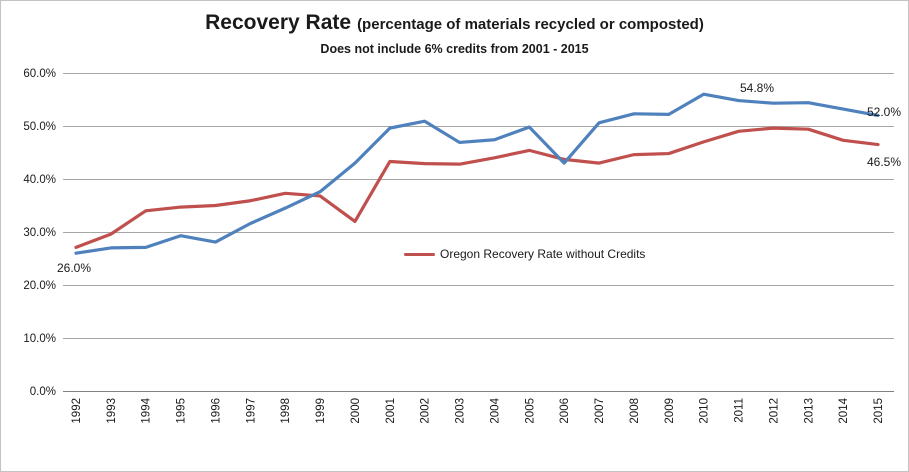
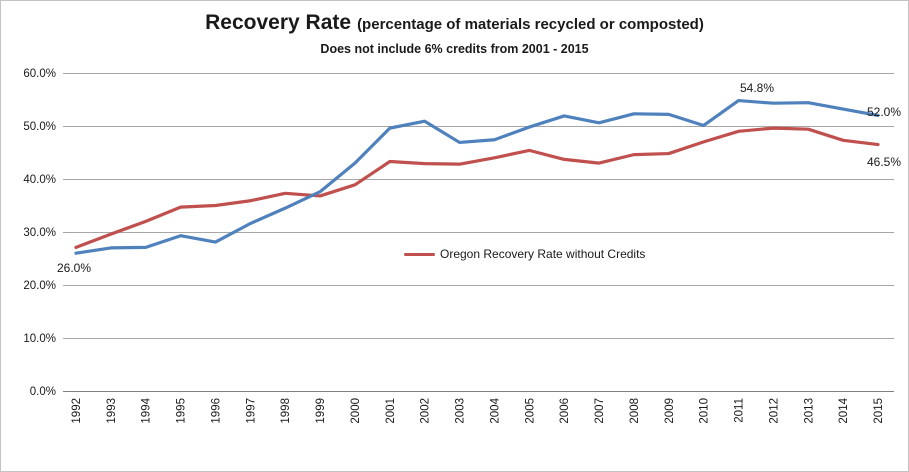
Oregon Recovery Rate without Credits/1994: 34% -> 32%
Oregon Recovery Rate without Credits/2000: 32% -> 39%
Recovery Rate/2006: 43% -> 52%
Recovery Rate/2010: 56% -> 50%
